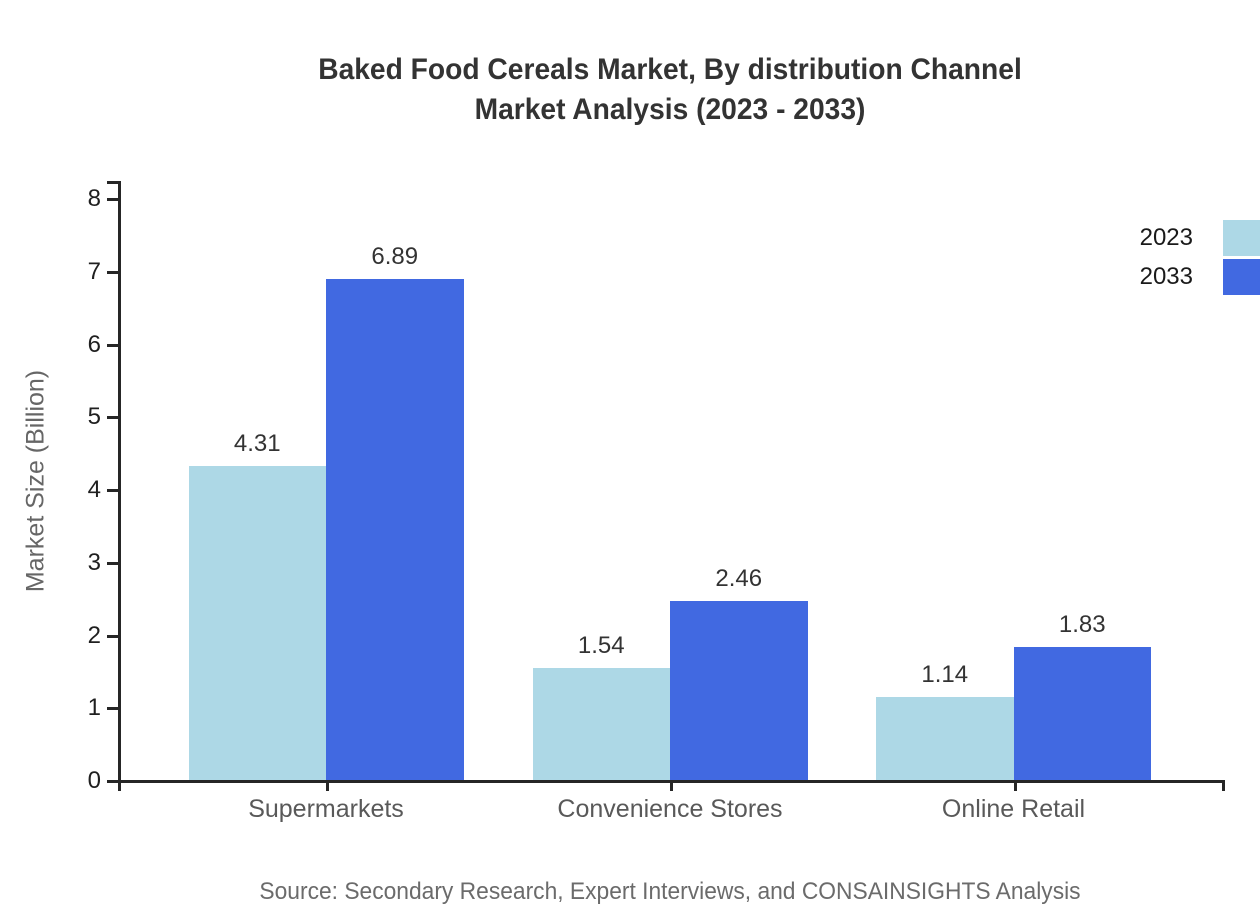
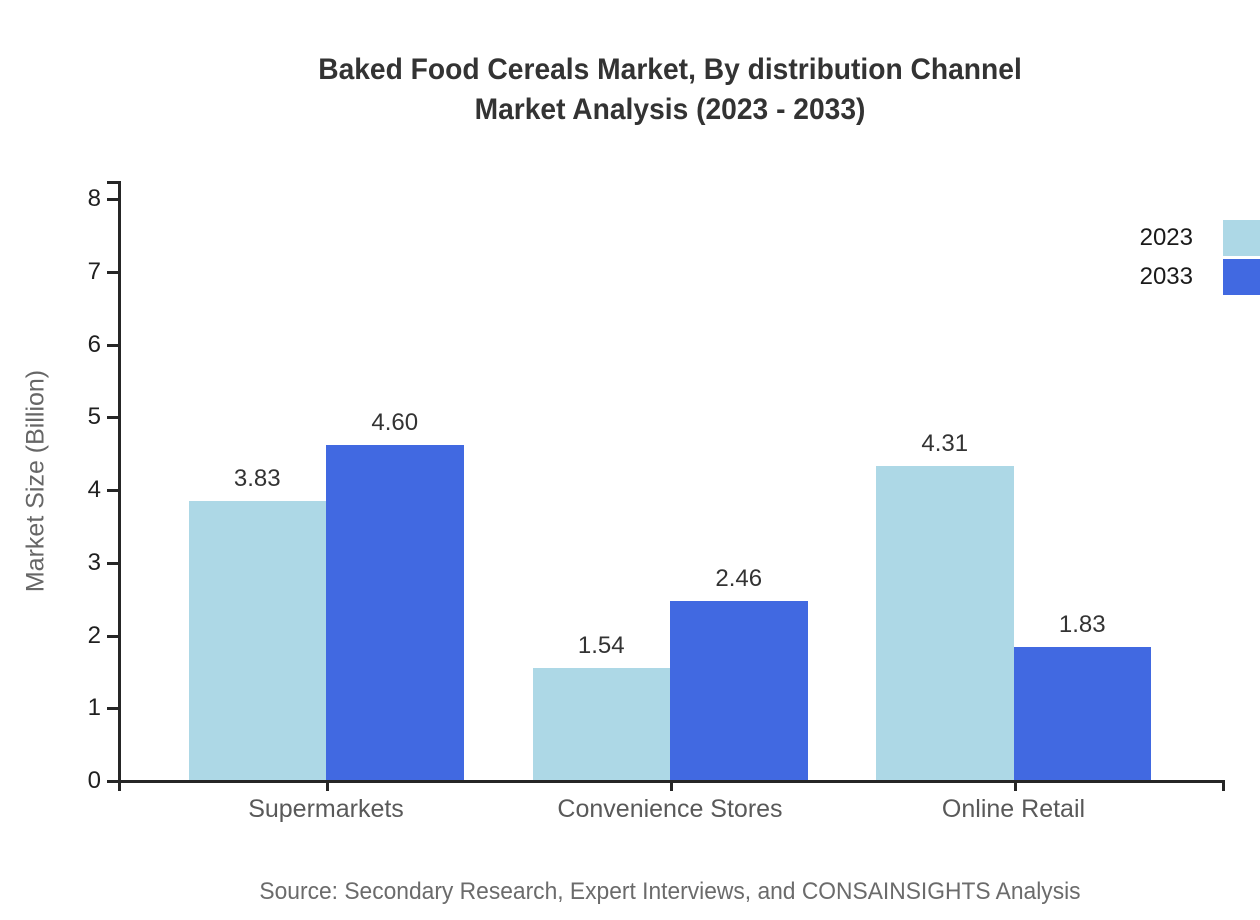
2023/Supermarkets: 4.31 -> 3.83
2033/Supermarkets: 6.89 -> 4.60
2023/Online Retail: 1.14 -> 4.31
